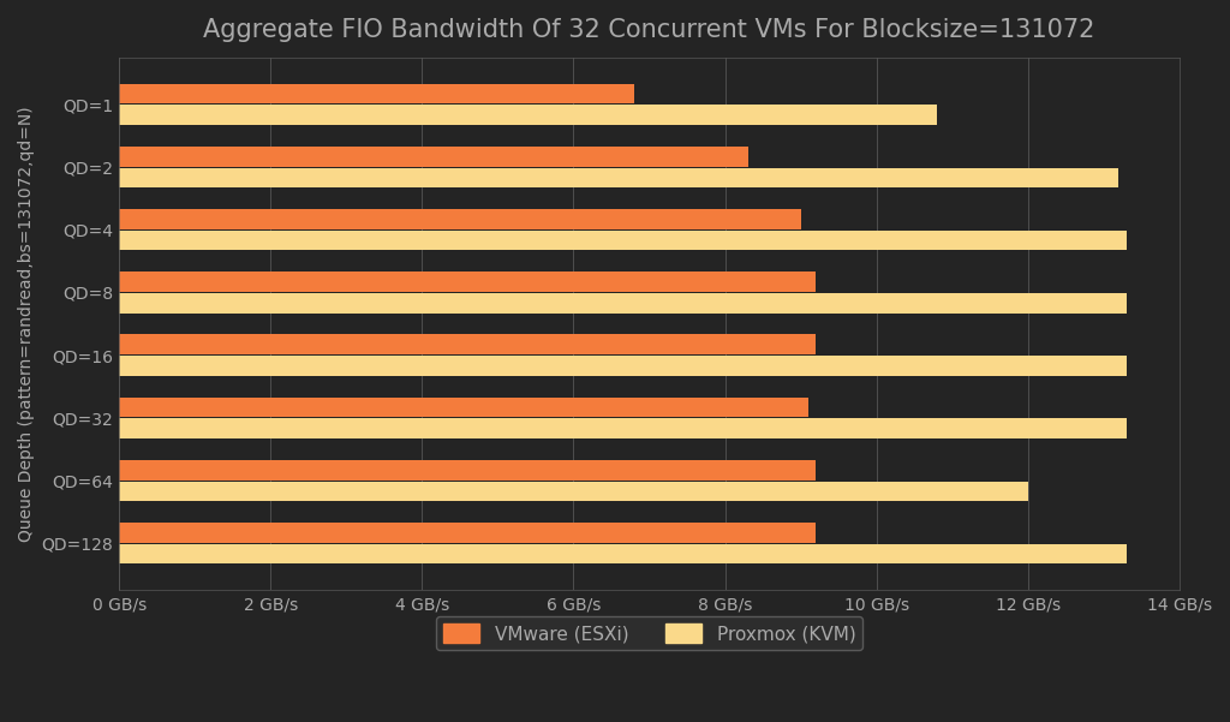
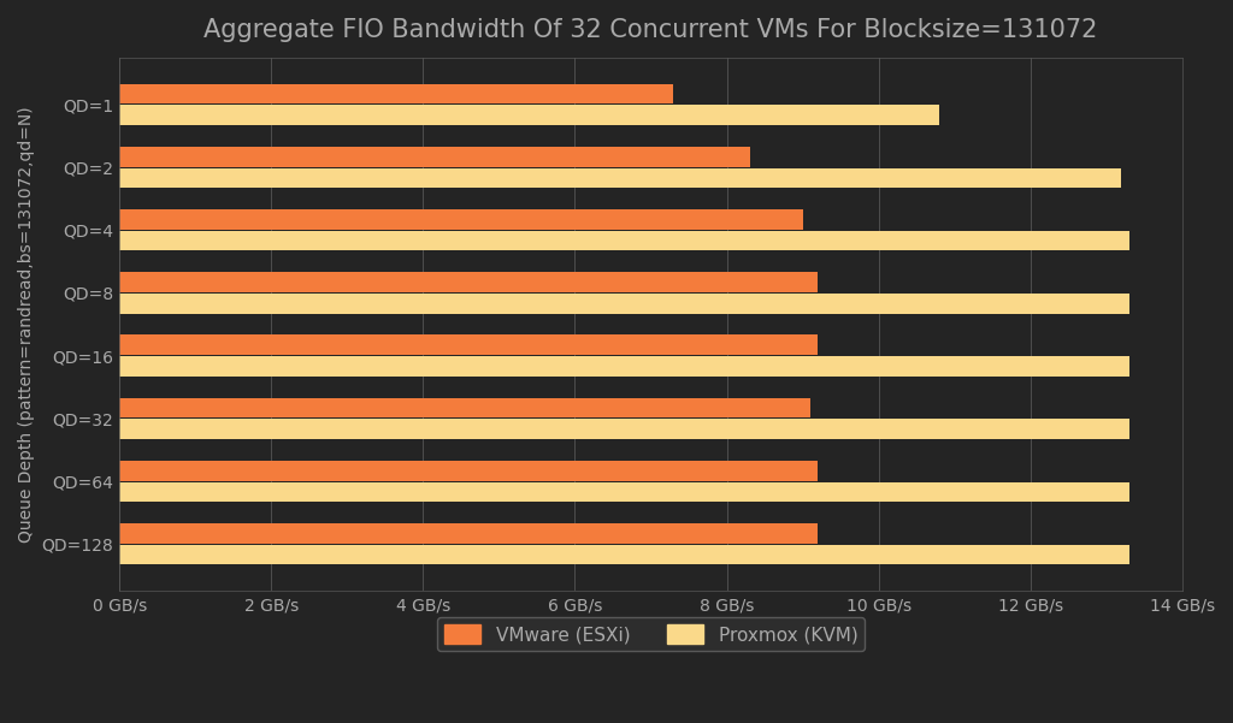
VMware (ESXi)/QD=1: 6.8 GB/s -> 7.3 GB/s
Proxmox (KVM)/QD=64: 12.0 GB/s -> 13.3 GB/s
